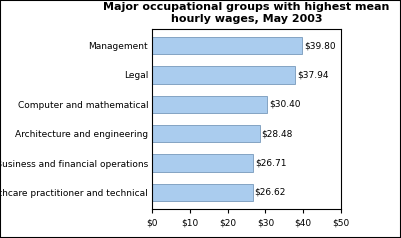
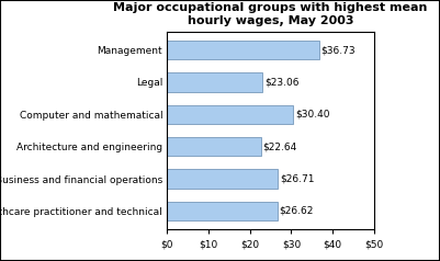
Management: $39.80 -> $36.73
Legal: $37.94 -> $23.06
Architecture and engineering: $28.48 -> $22.64
